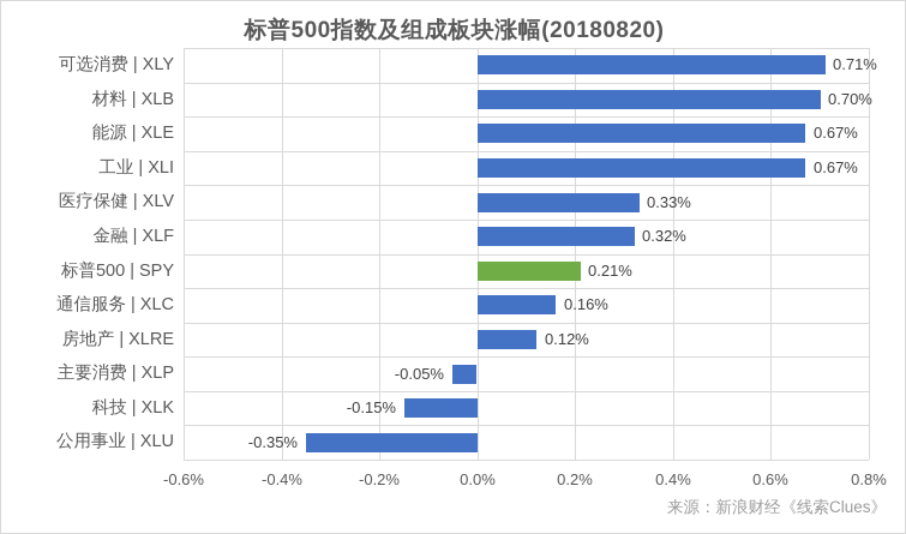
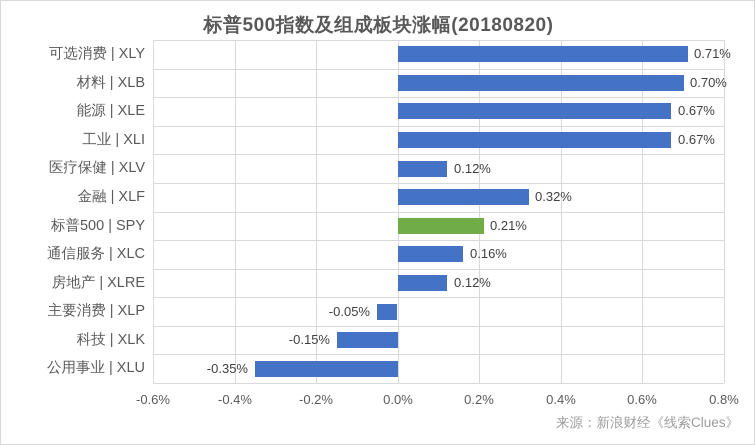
医疗保健 | XLV: 0.33% -> 0.12%
